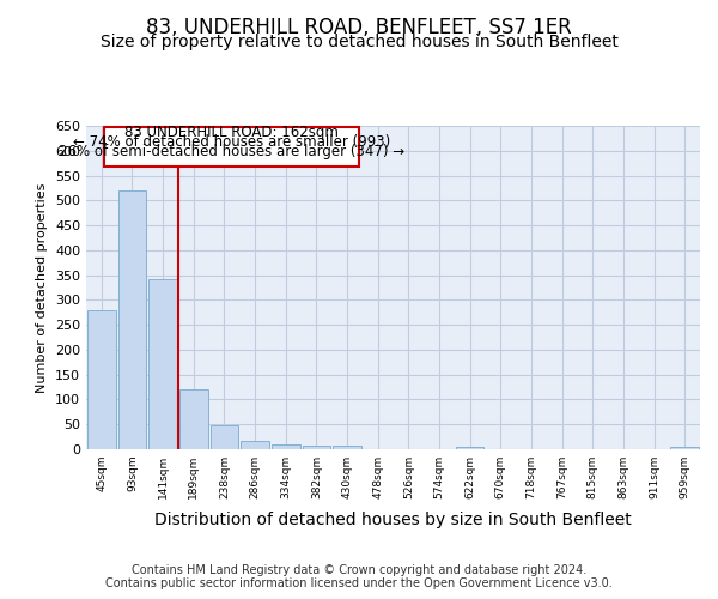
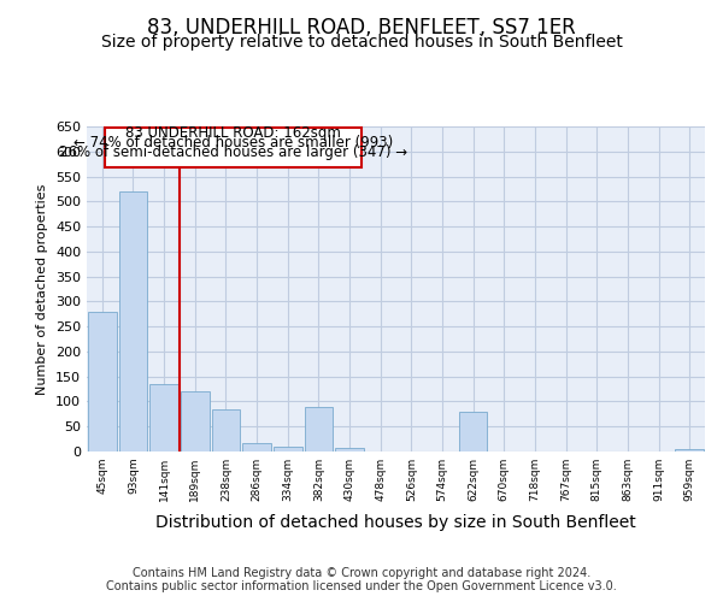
141sqm: 343 -> 135
238sqm: 48 -> 85
382sqm: 8 -> 90
622sqm: 5 -> 80
